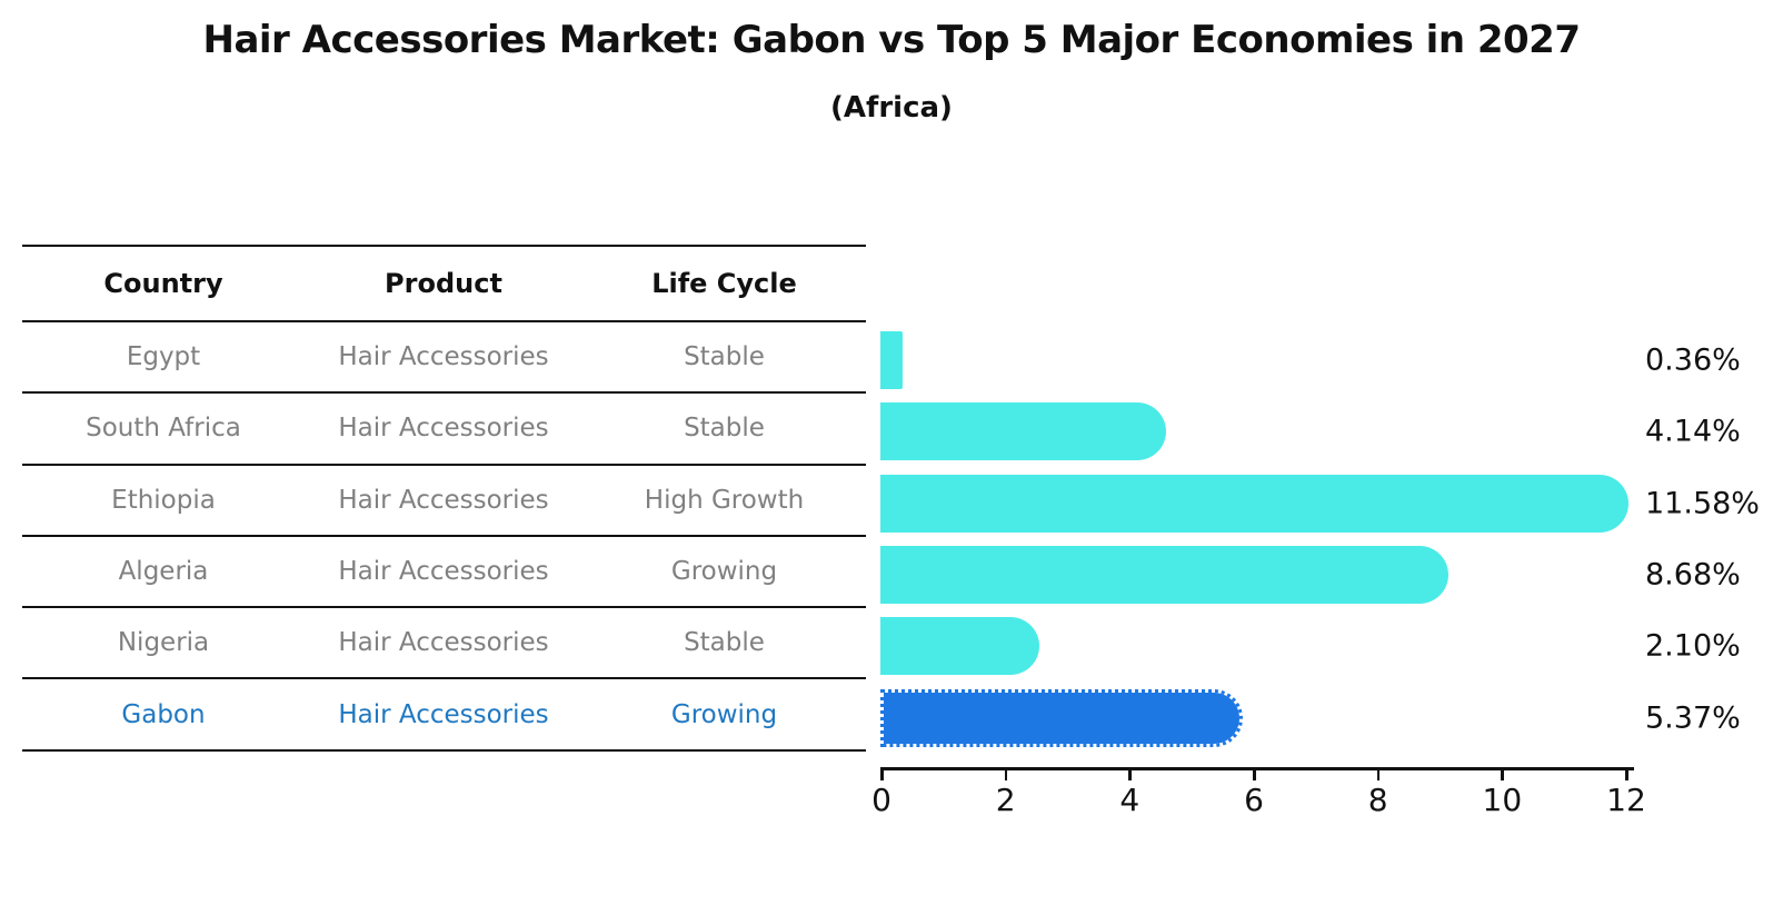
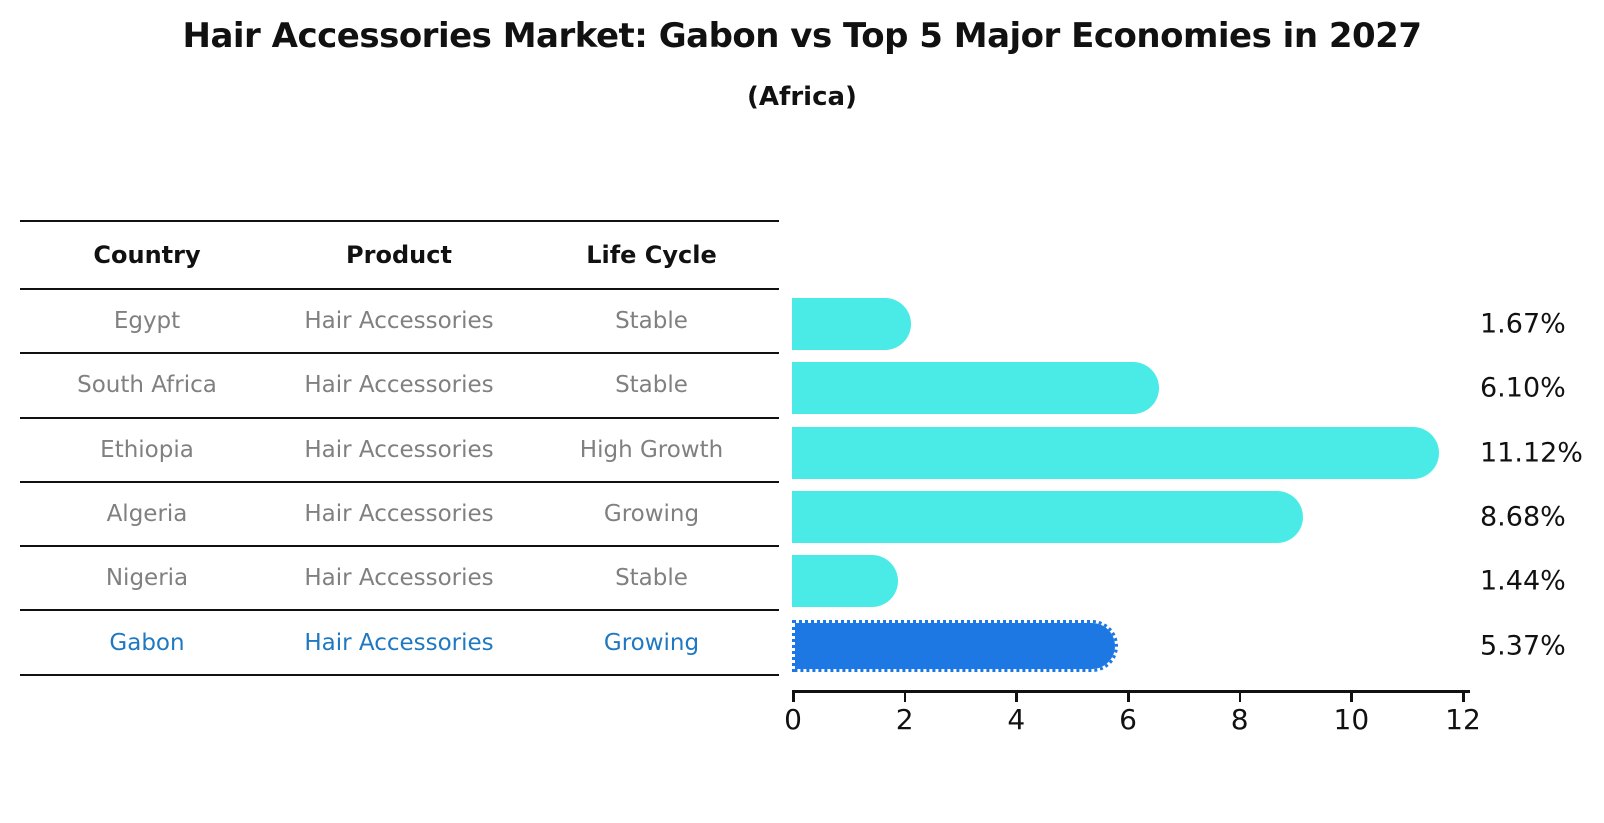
Egypt: 0.36% -> 1.67%
South Africa: 4.14% -> 6.10%
Ethiopia: 11.58% -> 11.12%
Nigeria: 2.10% -> 1.44%
